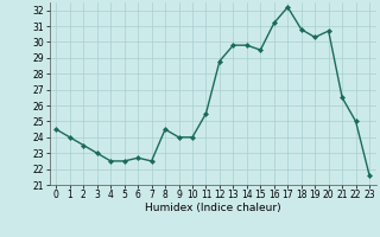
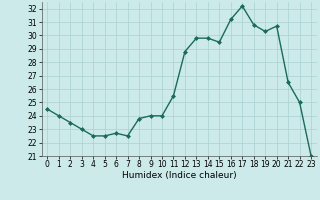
8: 24.5 -> 23.8
23: 21.6 -> 21.0
